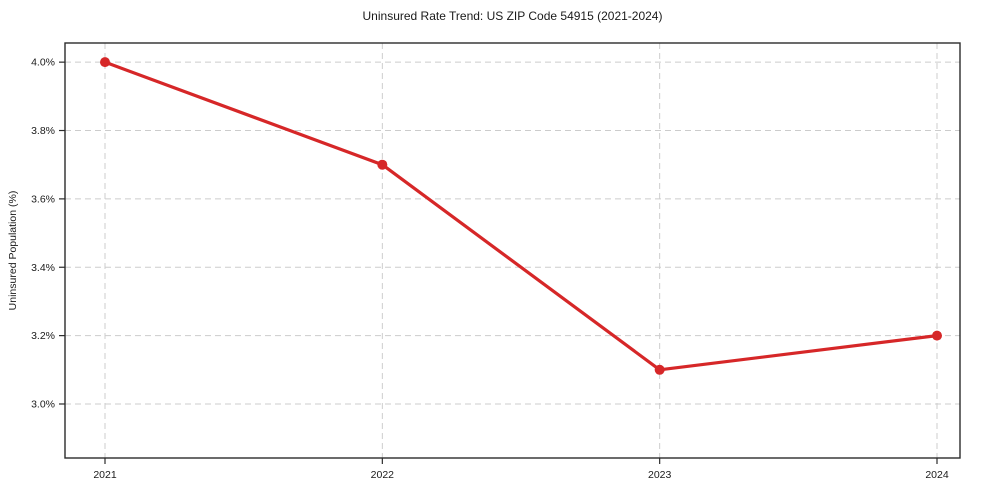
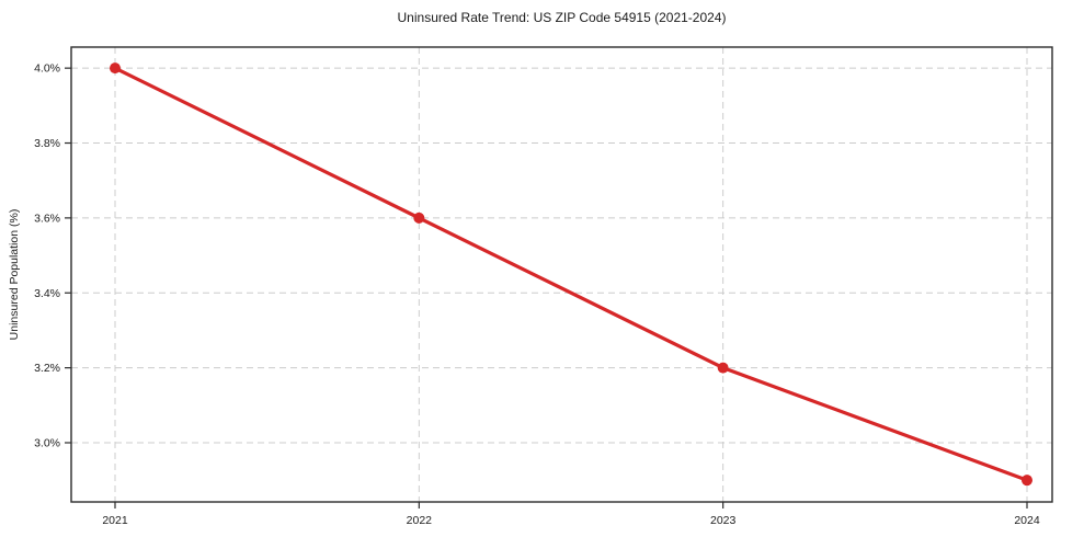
2022: 3.7% -> 3.6%
2023: 3.1% -> 3.2%
2024: 3.2% -> 2.9%
